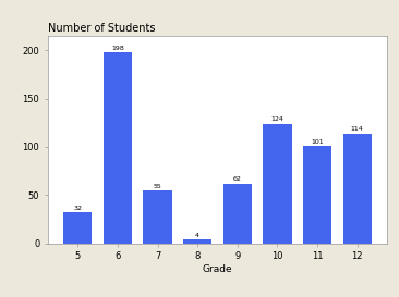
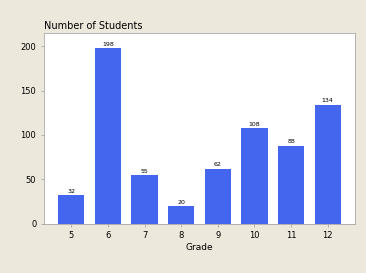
8: 4 -> 20
10: 124 -> 108
11: 101 -> 88
12: 114 -> 134
